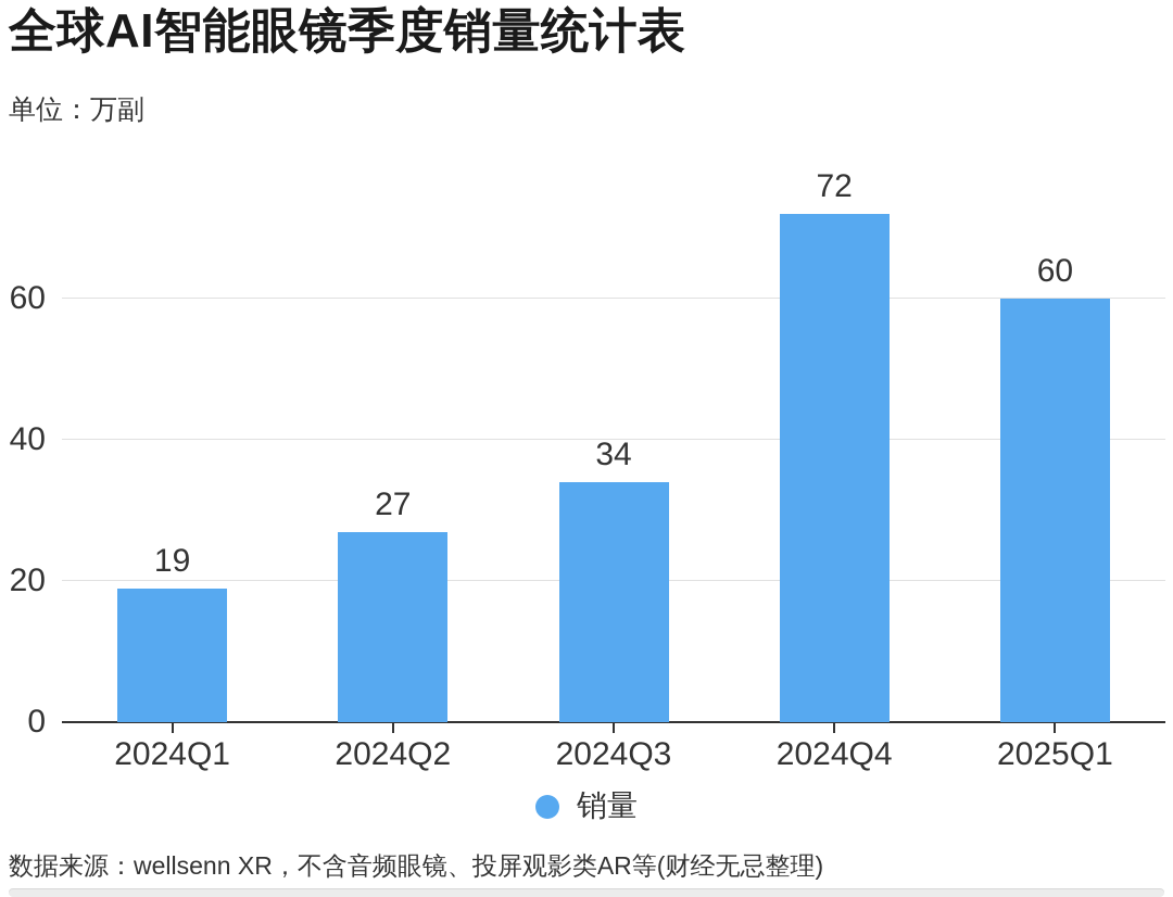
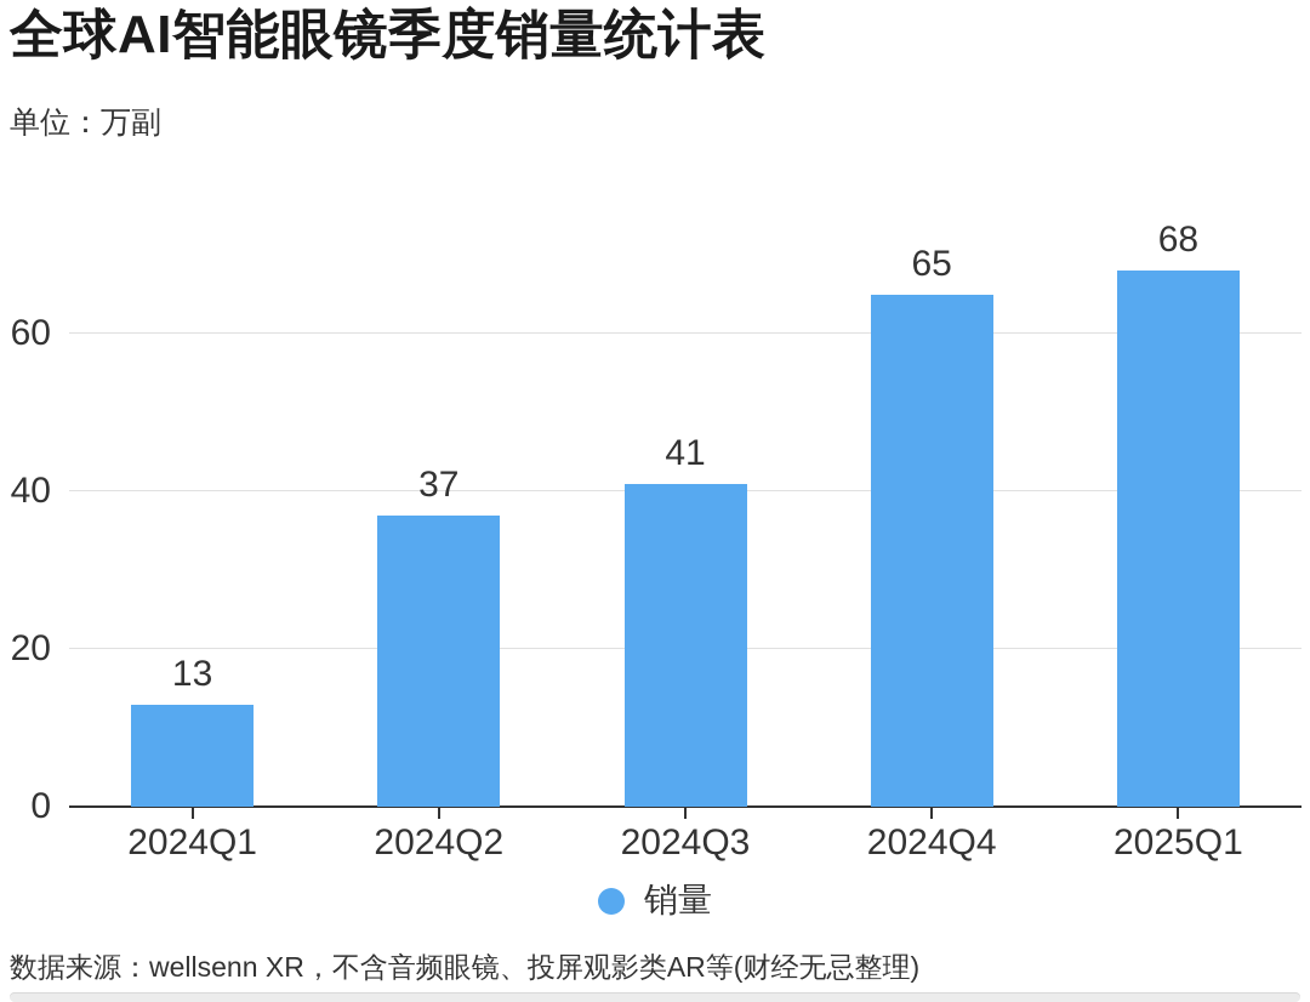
2024Q1: 19 -> 13
2024Q2: 27 -> 37
2024Q3: 34 -> 41
2024Q4: 72 -> 65
2025Q1: 60 -> 68
